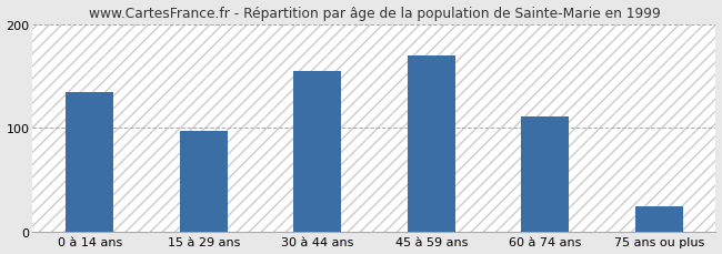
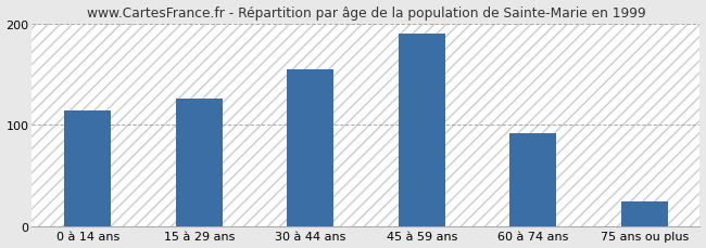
0 à 14 ans: 135 -> 114
15 à 29 ans: 97 -> 126
45 à 59 ans: 170 -> 190
60 à 74 ans: 111 -> 92
